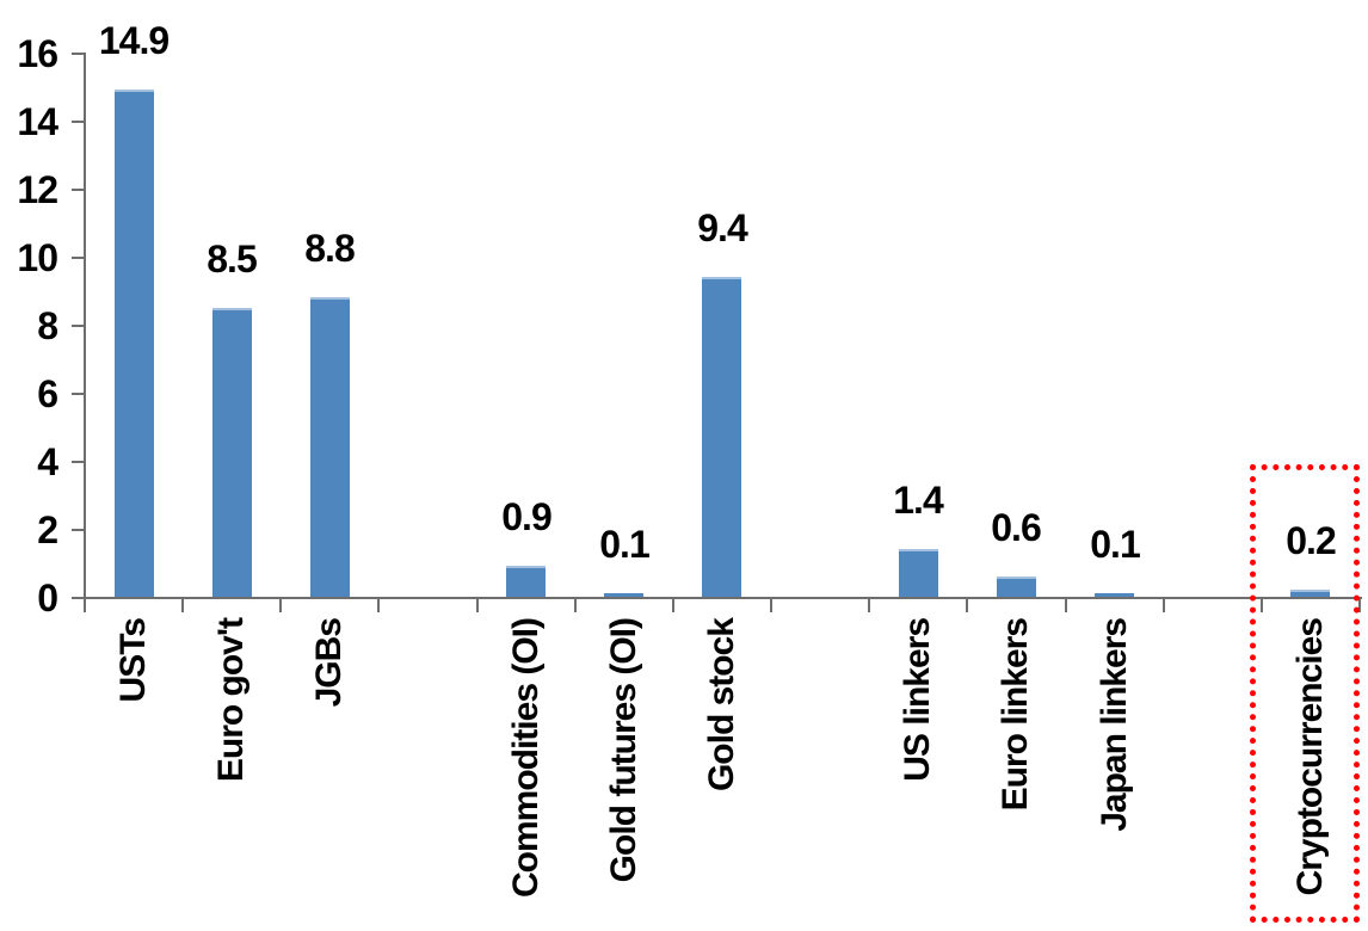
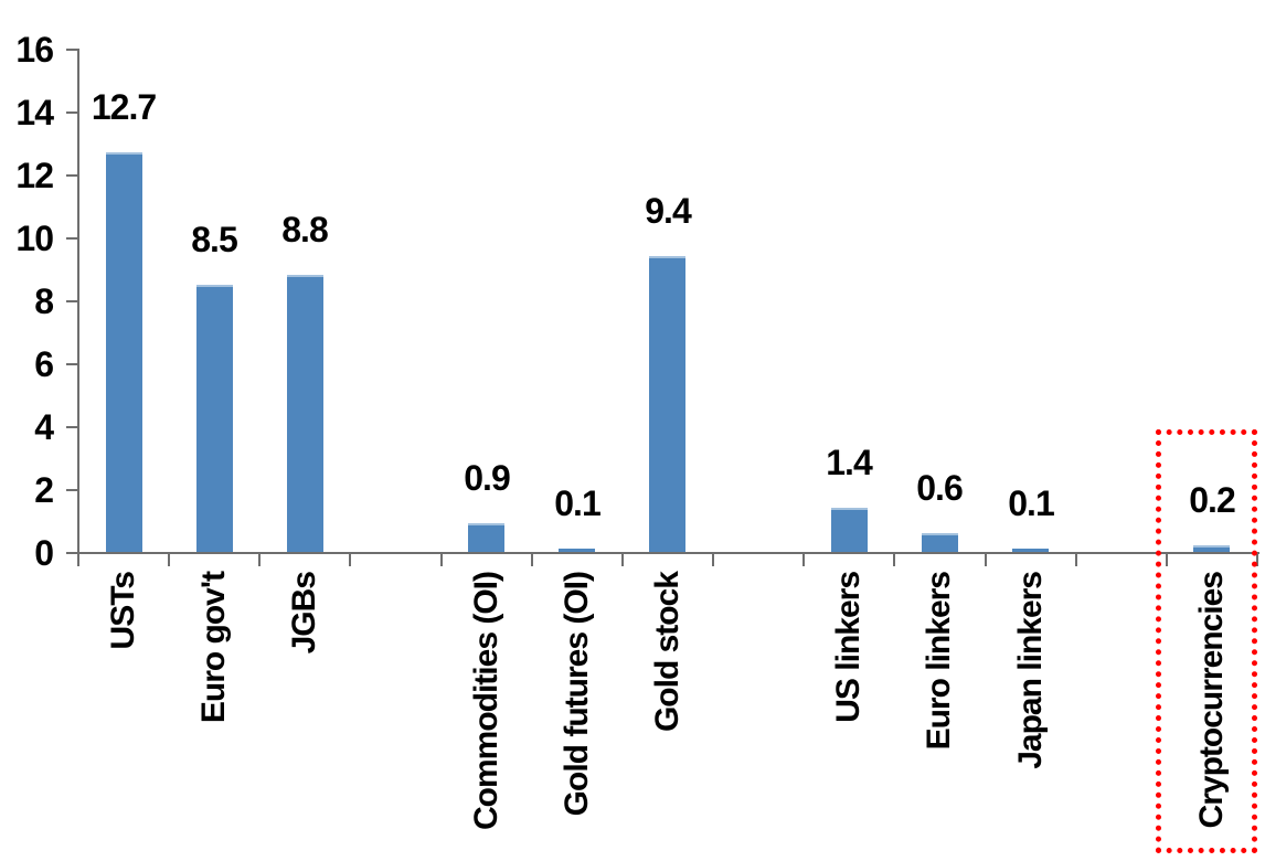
USTs: 14.9 -> 12.7
